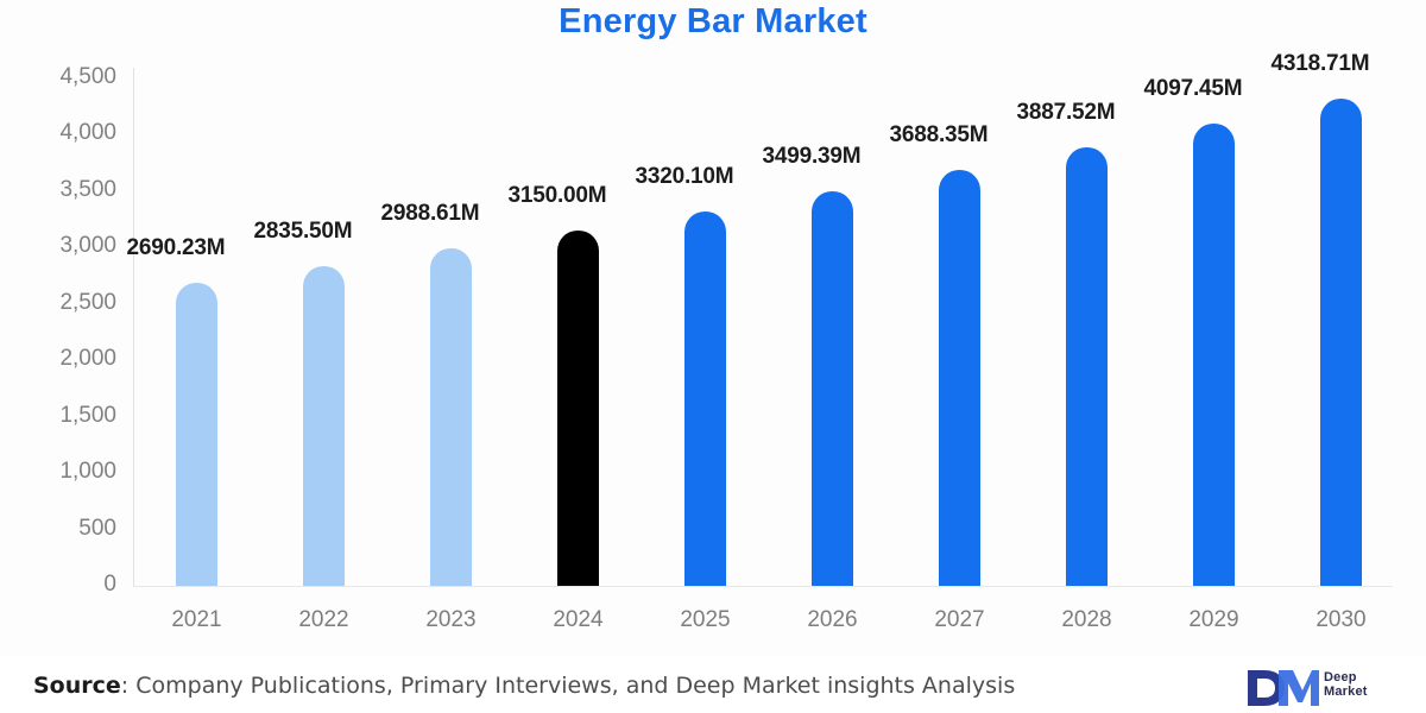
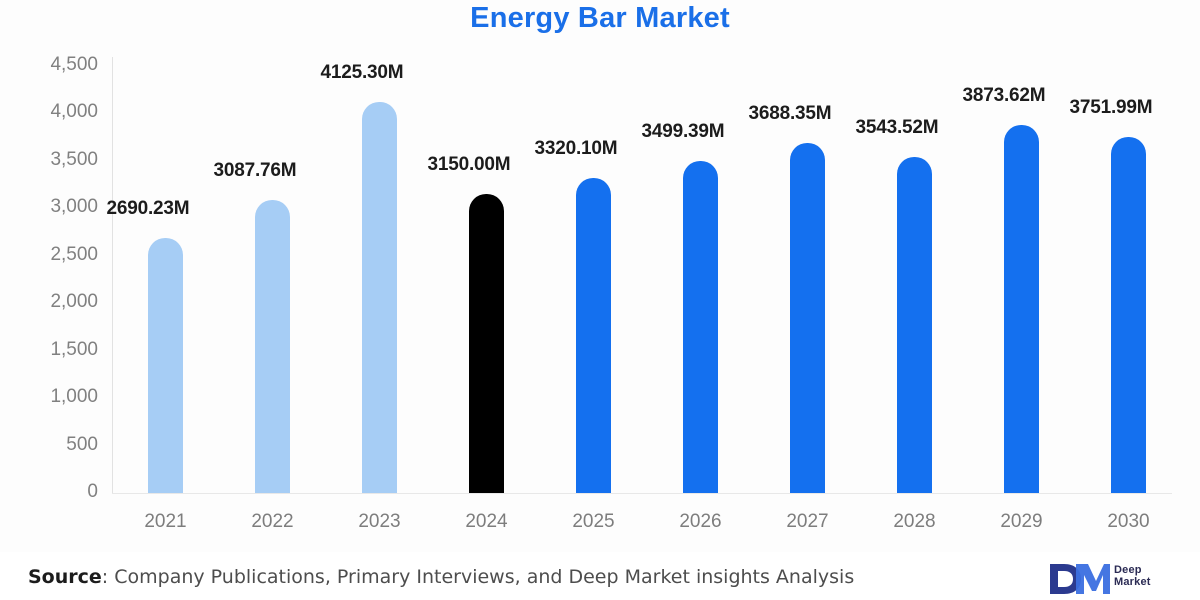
2022: 2835.50M -> 3087.76M
2023: 2988.61M -> 4125.30M
2028: 3887.52M -> 3543.52M
2029: 4097.45M -> 3873.62M
2030: 4318.71M -> 3751.99M
